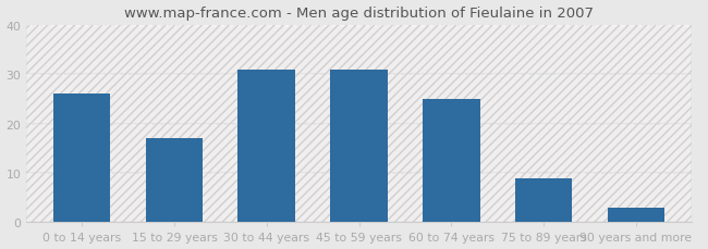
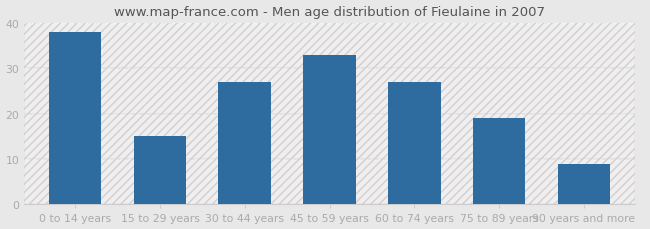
0 to 14 years: 26 -> 38
15 to 29 years: 17 -> 15
30 to 44 years: 31 -> 27
45 to 59 years: 31 -> 33
60 to 74 years: 25 -> 27
75 to 89 years: 9 -> 19
90 years and more: 3 -> 9
